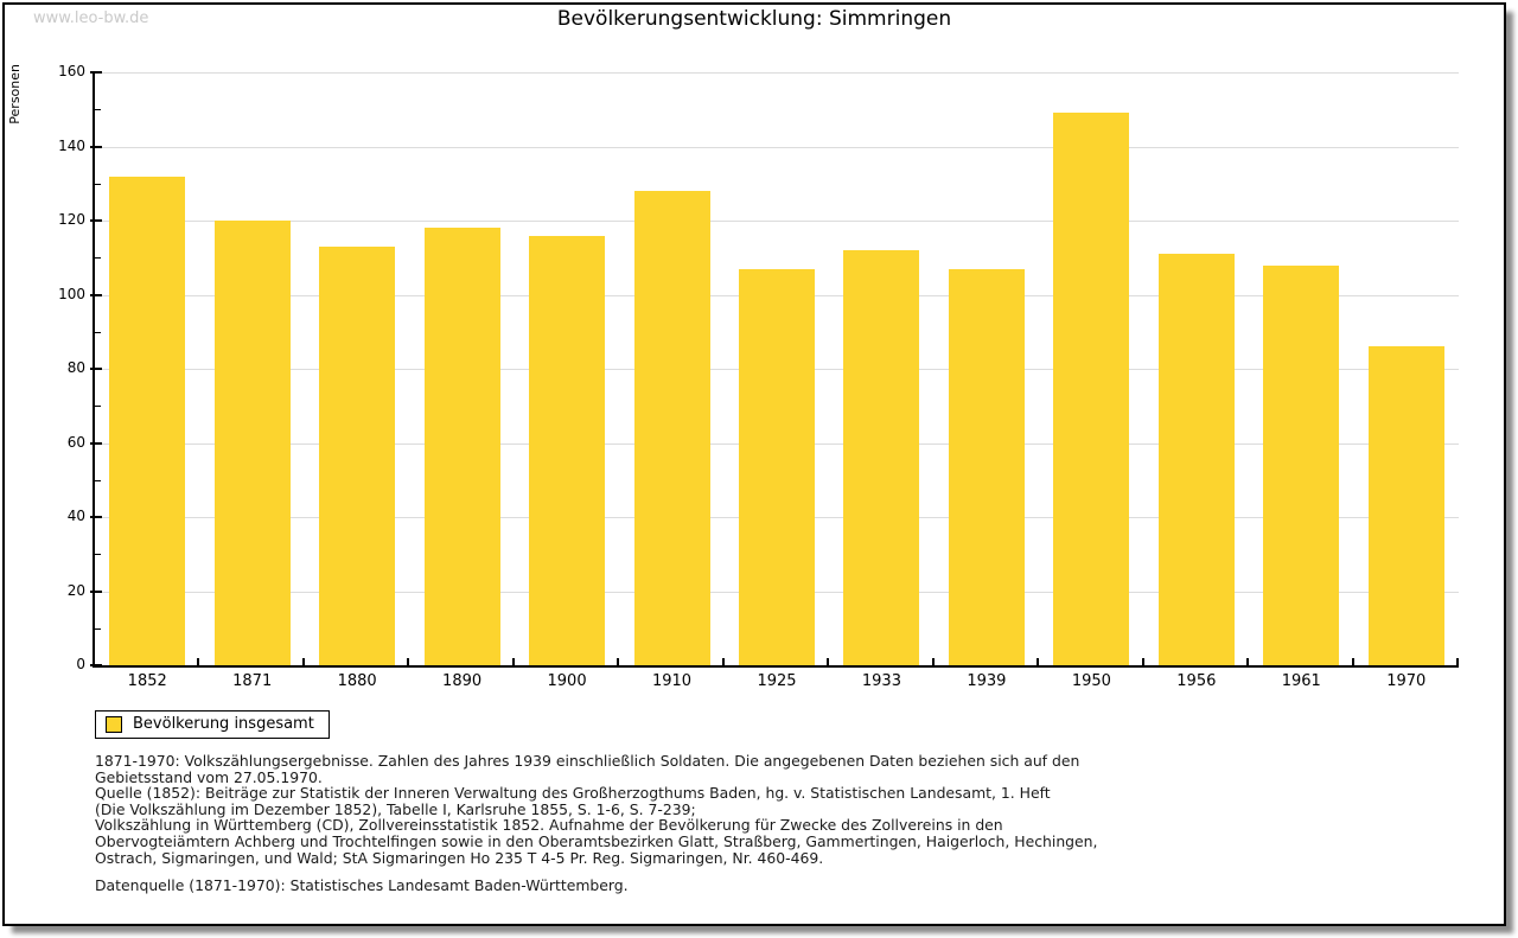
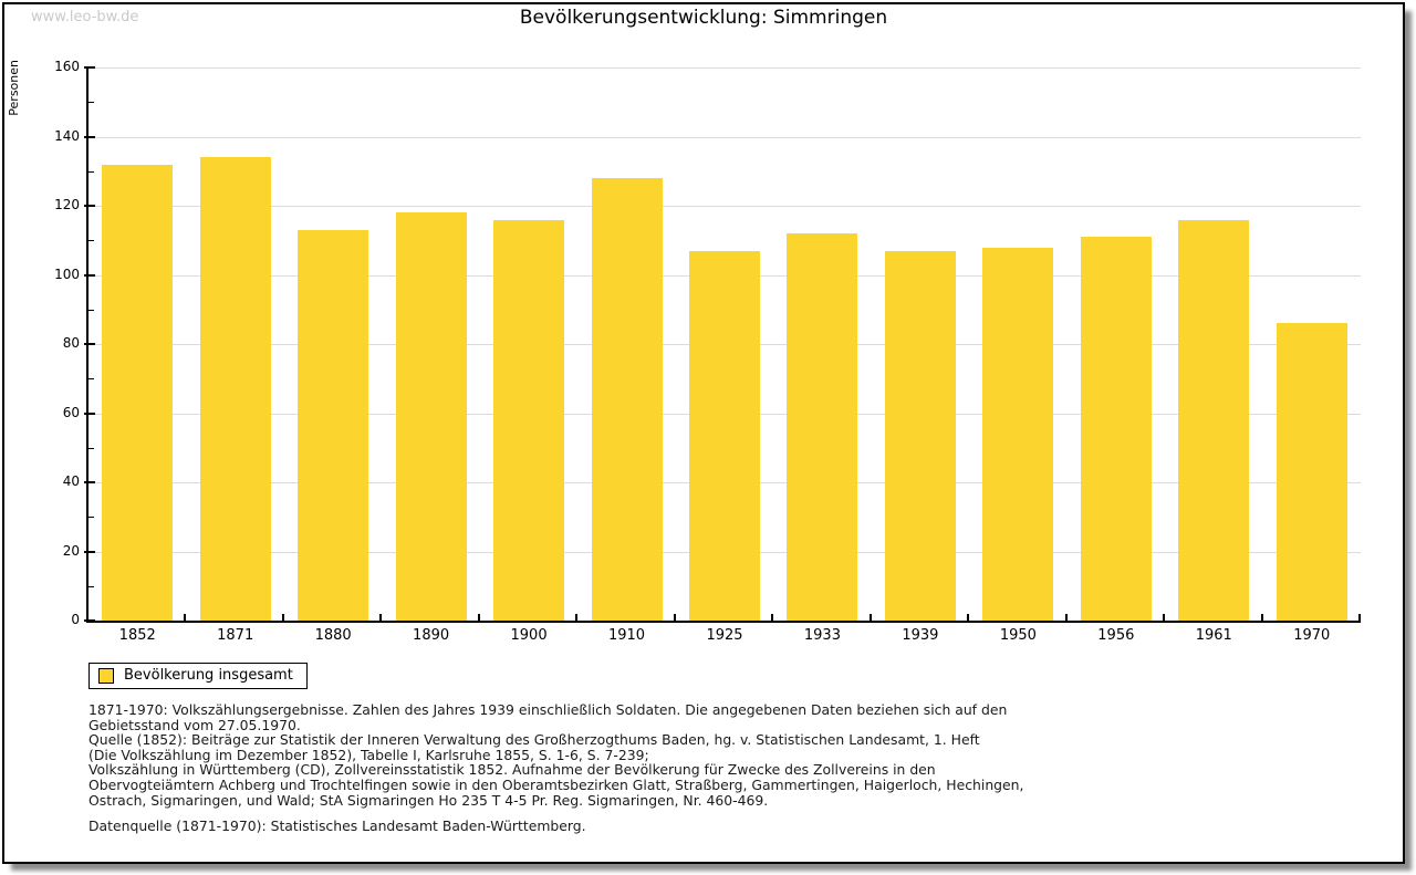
1871: 120 -> 134
1950: 149 -> 108
1961: 108 -> 116
